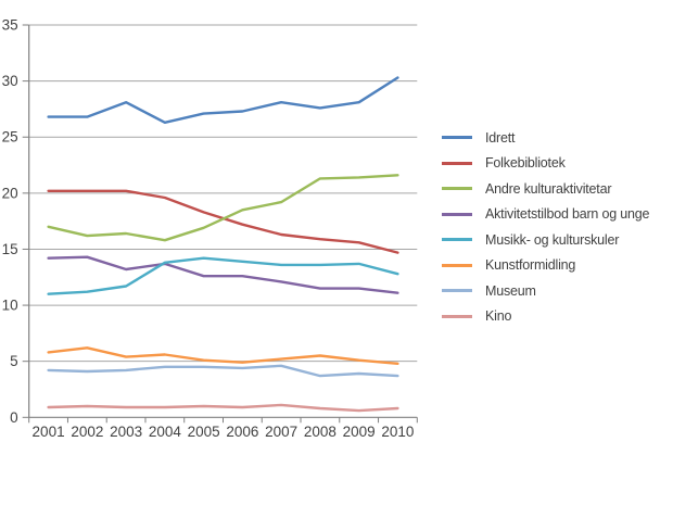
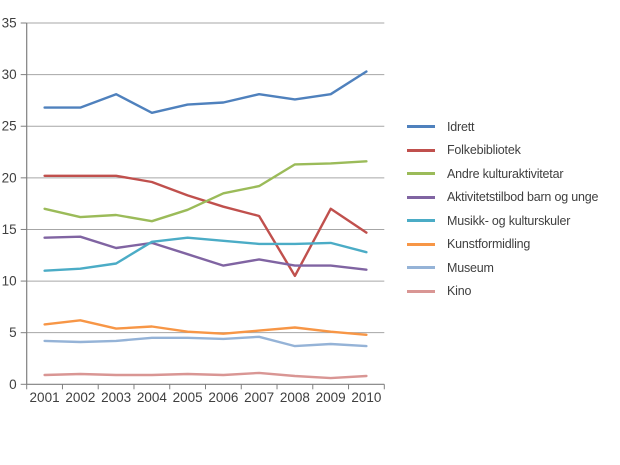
Aktivitetstilbod barn og unge/2006: 12.6 -> 11.5
Folkebibliotek/2008: 15.9 -> 10.5
Folkebibliotek/2009: 15.6 -> 17.0
